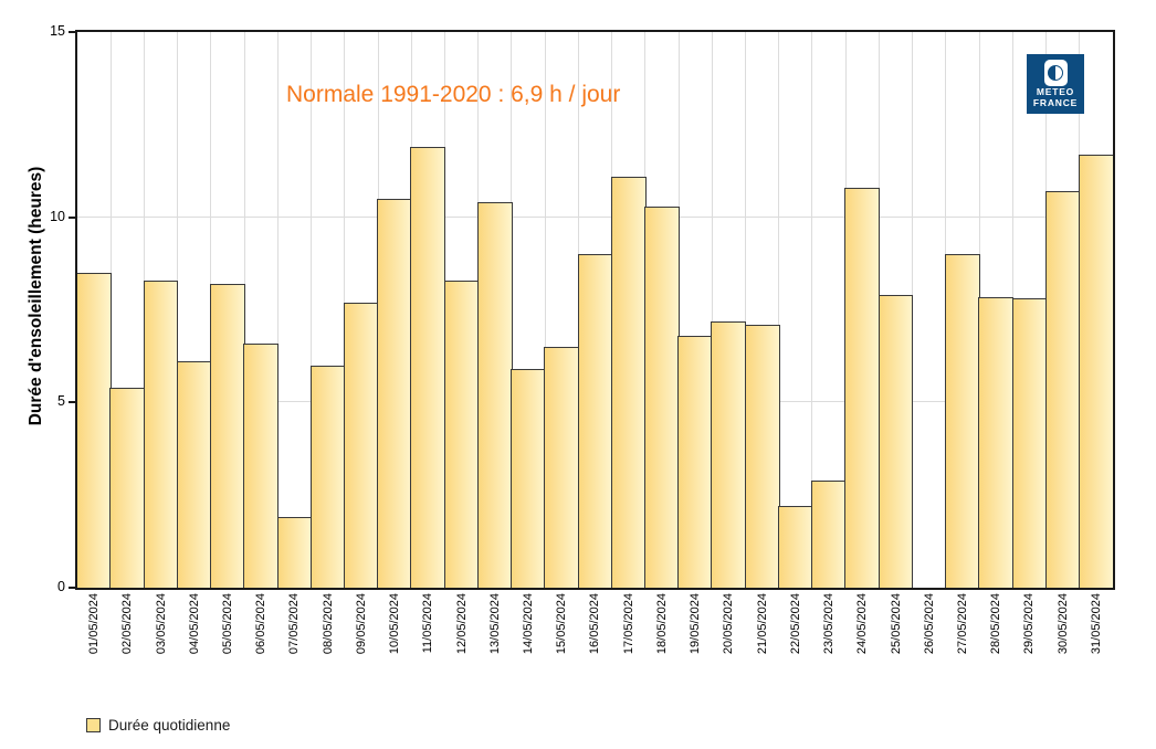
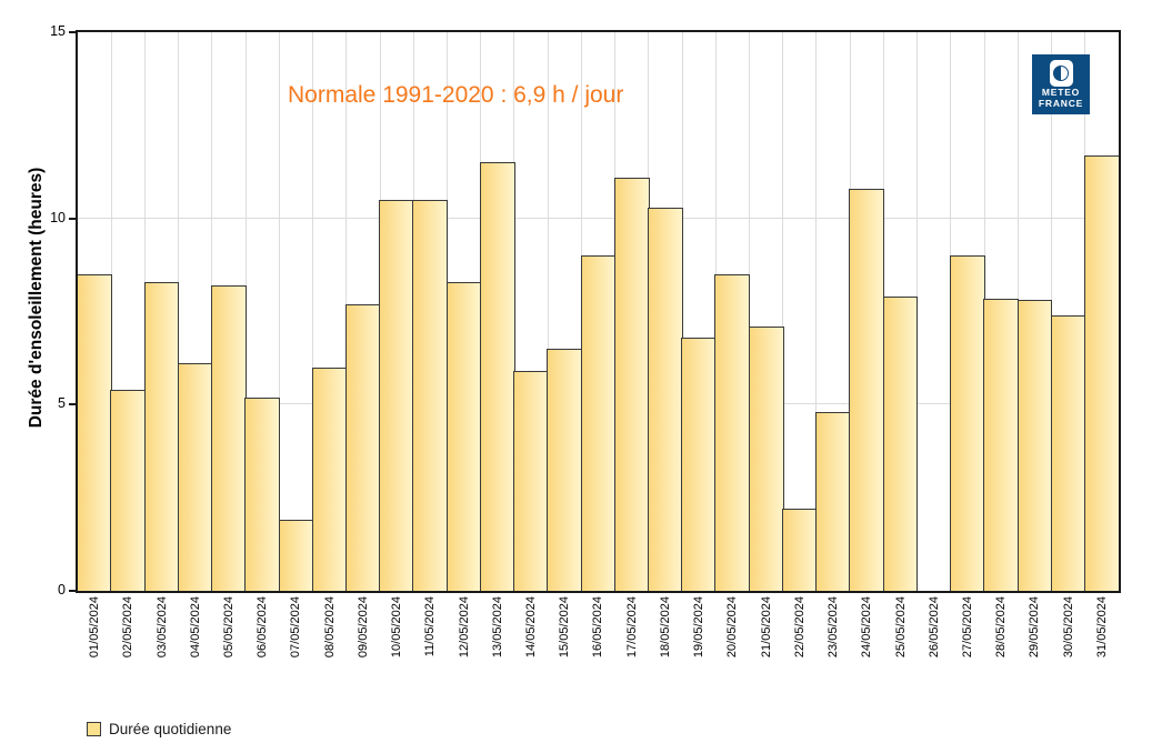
06/05/2024: 6.6 -> 5.2
11/05/2024: 11.9 -> 10.5
13/05/2024: 10.4 -> 11.5
20/05/2024: 7.2 -> 8.5
23/05/2024: 2.9 -> 4.8
30/05/2024: 10.7 -> 7.4
